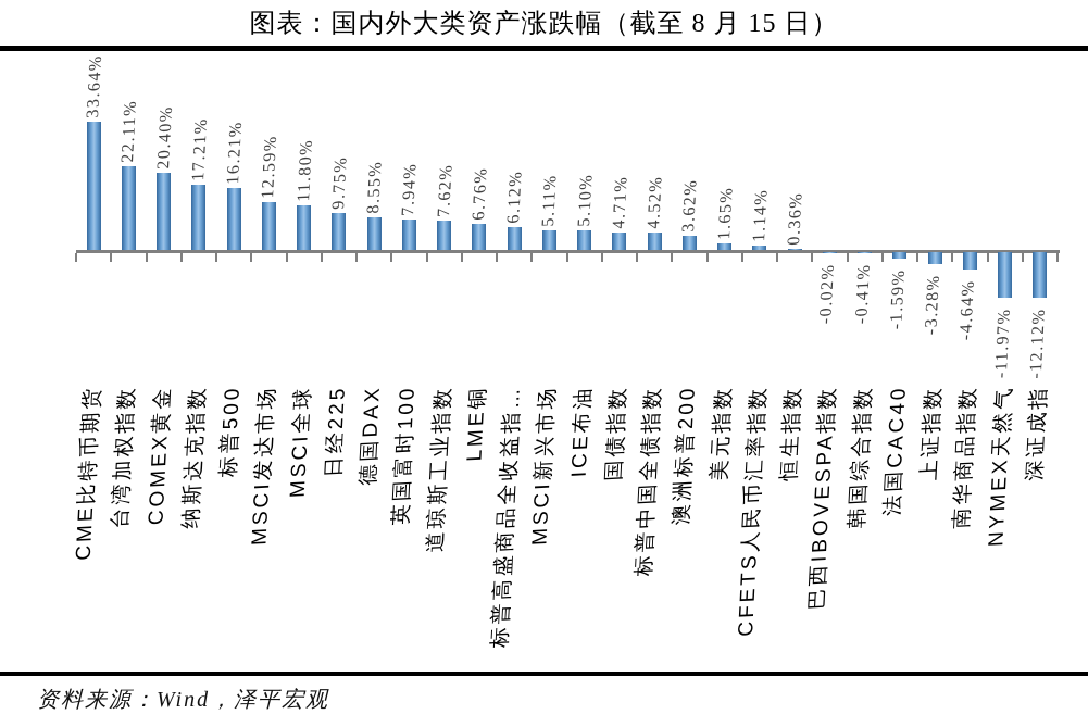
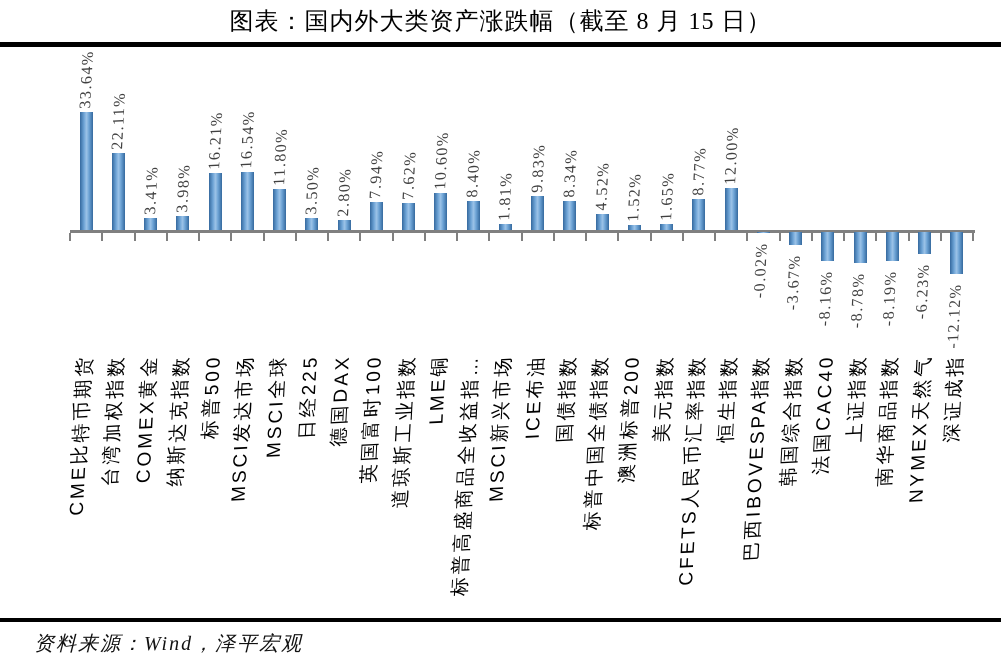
COMEX黄金: 20.40% -> 3.41%
纳斯达克指数: 17.21% -> 3.98%
MSCI发达市场: 12.59% -> 16.54%
日经225: 9.75% -> 3.50%
德国DAX: 8.55% -> 2.80%
LME铜: 6.76% -> 10.60%
标普高盛商品全收益指…: 6.12% -> 8.40%
MSCI新兴市场: 5.11% -> 1.81%
ICE布油: 5.10% -> 9.83%
国债指数: 4.71% -> 8.34%
澳洲标普200: 3.62% -> 1.52%
CFETS人民币汇率指数: 1.14% -> 8.77%
恒生指数: 0.36% -> 12.00%
韩国综合指数: -0.41% -> -3.67%
法国CAC40: -1.59% -> -8.16%
上证指数: -3.28% -> -8.78%
南华商品指数: -4.64% -> -8.19%
NYMEX天然气: -11.97% -> -6.23%
